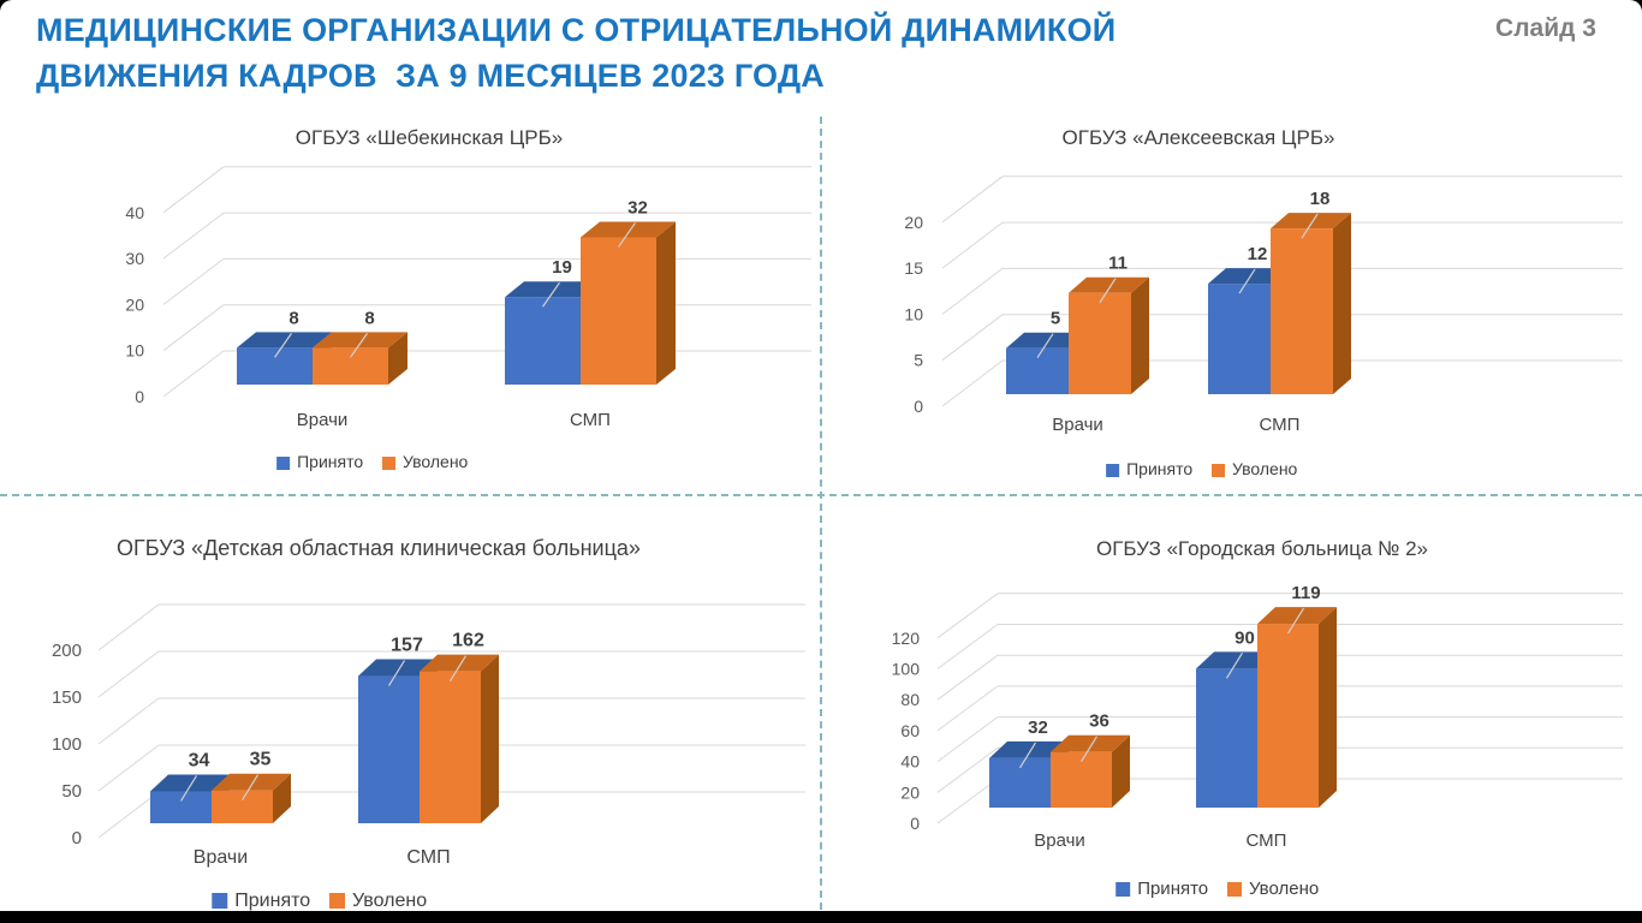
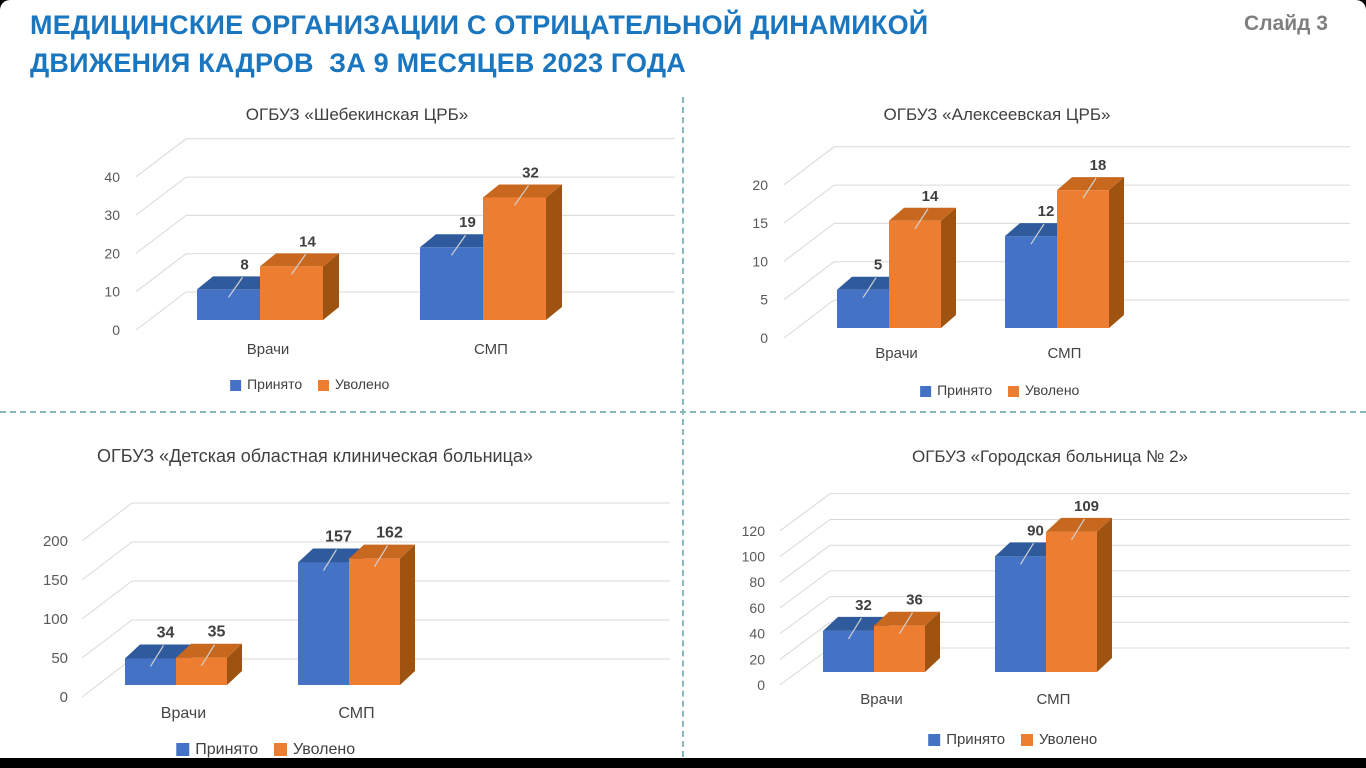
ОГБУЗ «Шебекинская ЦРБ»/Уволено/Врачи: 8 -> 14
ОГБУЗ «Алексеевская ЦРБ»/Уволено/Врачи: 11 -> 14
ОГБУЗ «Городская больница № 2»/Уволено/СМП: 119 -> 109
